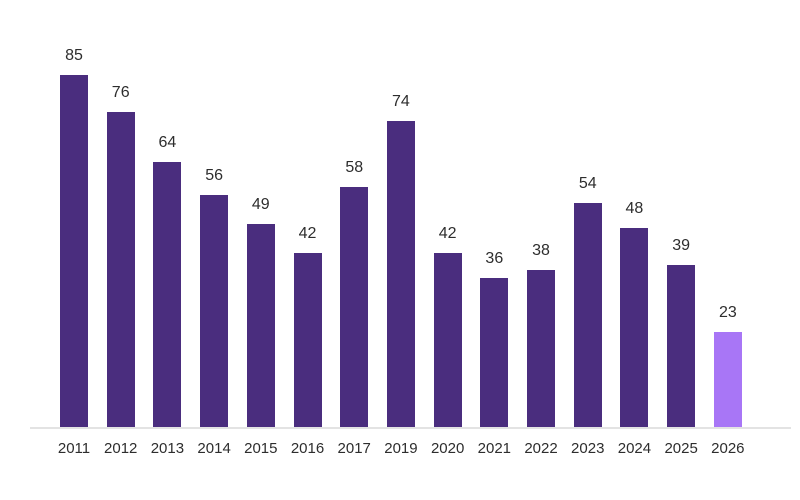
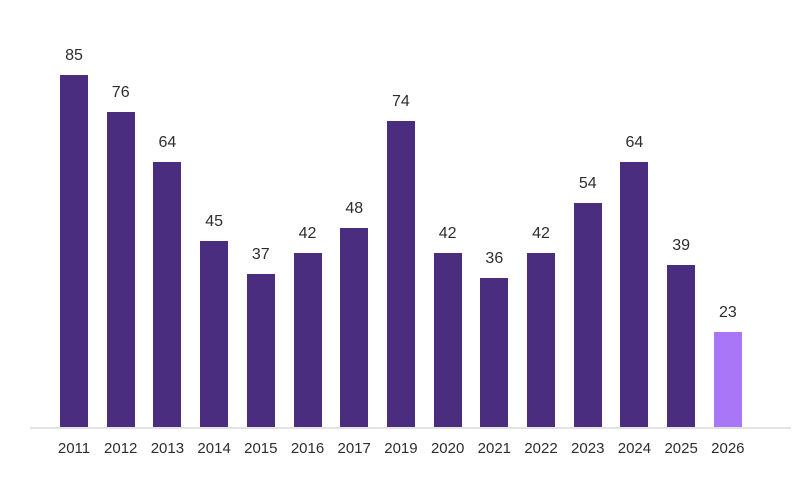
2014: 56 -> 45
2015: 49 -> 37
2017: 58 -> 48
2022: 38 -> 42
2024: 48 -> 64
